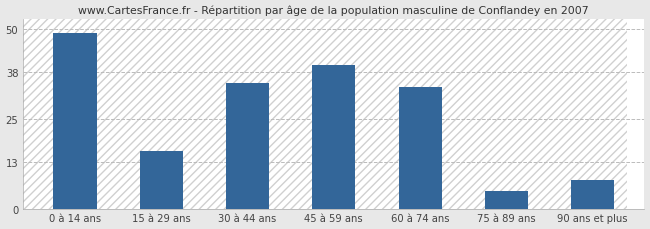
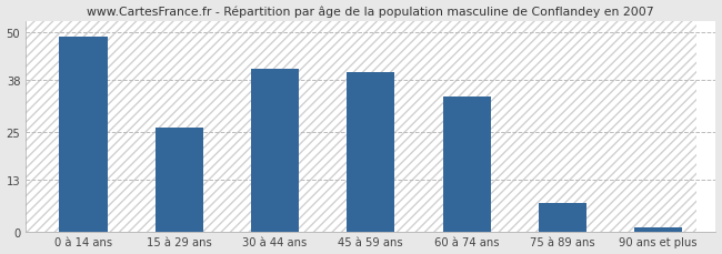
15 à 29 ans: 16 -> 26
30 à 44 ans: 35 -> 41
75 à 89 ans: 5 -> 7
90 ans et plus: 8 -> 1
